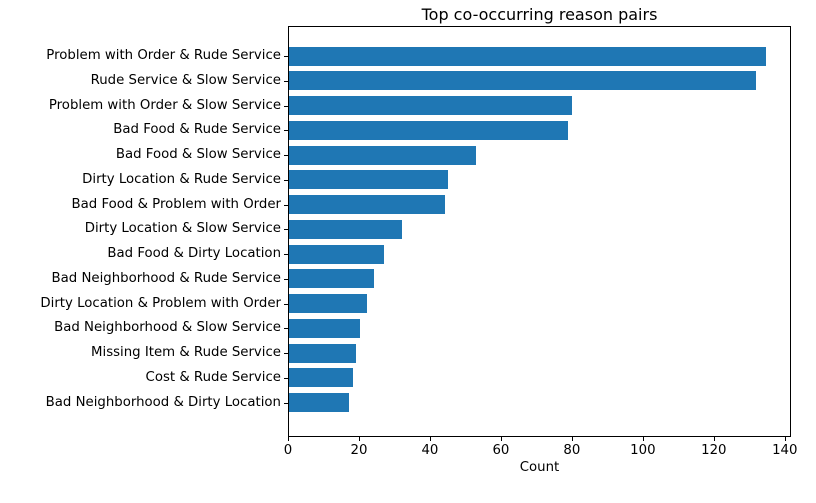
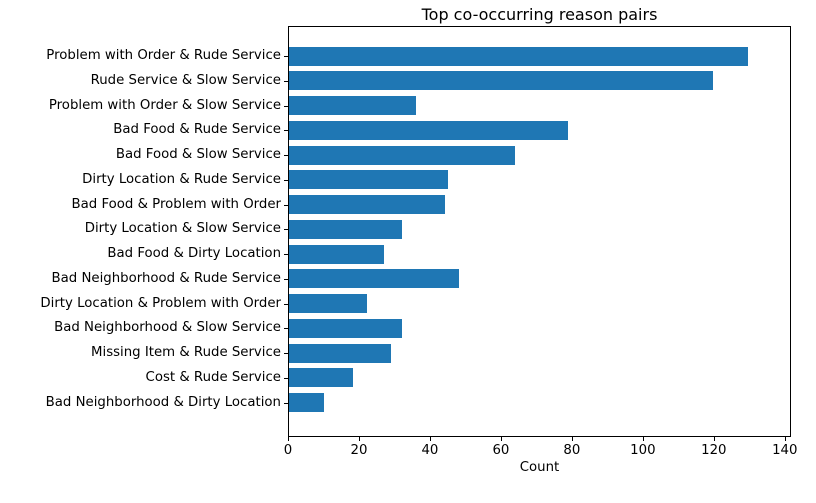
Problem with Order & Rude Service: 135 -> 130
Rude Service & Slow Service: 132 -> 120
Problem with Order & Slow Service: 80 -> 36
Bad Food & Slow Service: 53 -> 64
Bad Neighborhood & Rude Service: 24 -> 48
Bad Neighborhood & Slow Service: 20 -> 32
Missing Item & Rude Service: 19 -> 29
Bad Neighborhood & Dirty Location: 17 -> 10
